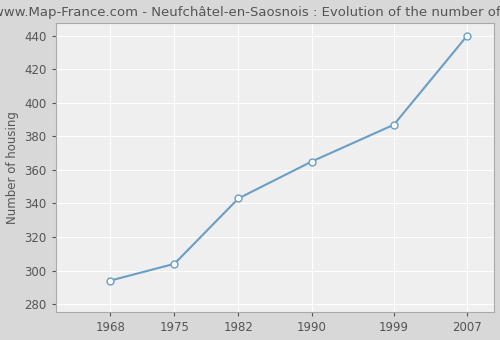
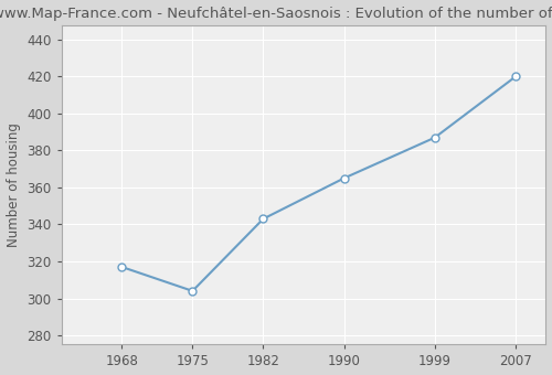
1968: 294 -> 317
2007: 440 -> 420
